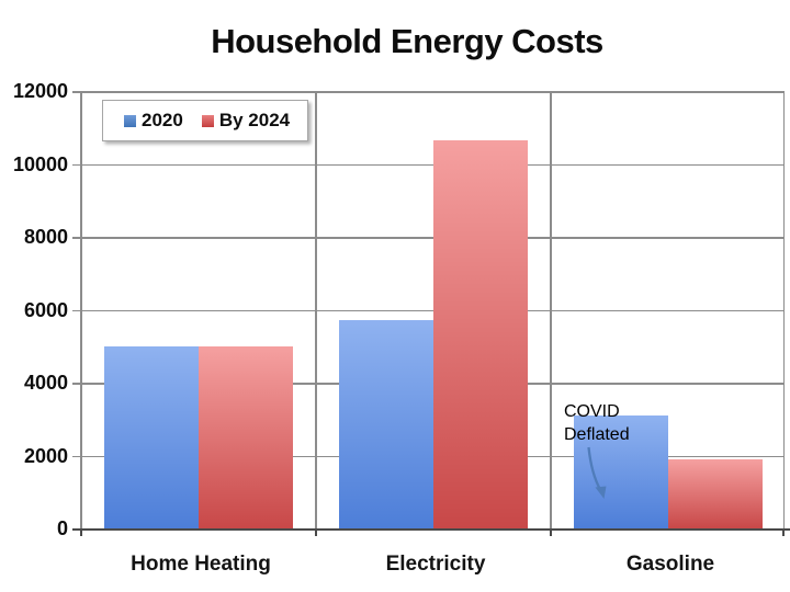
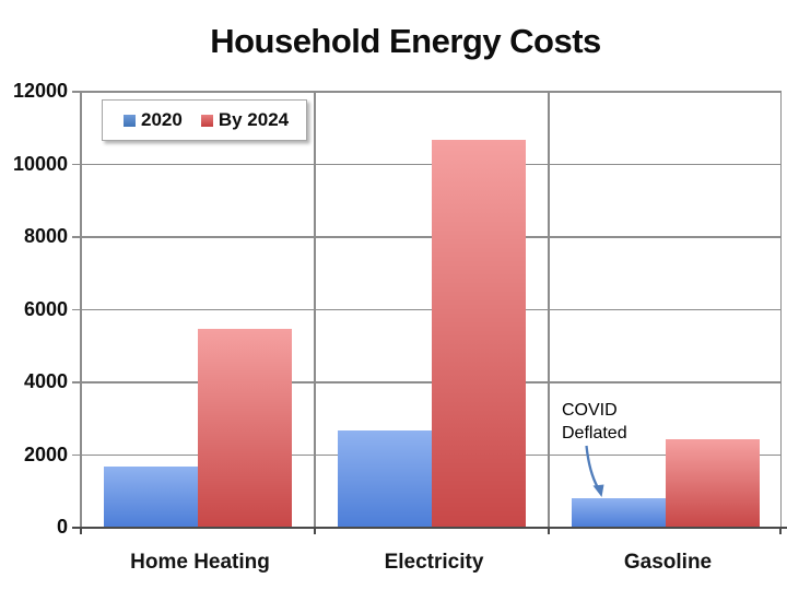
2020/Home Heating: 5000 -> 1600
By 2024/Home Heating: 5000 -> 5400
2020/Electricity: 5700 -> 2600
2020/Gasoline: 3100 -> 800
By 2024/Gasoline: 1900 -> 2400
